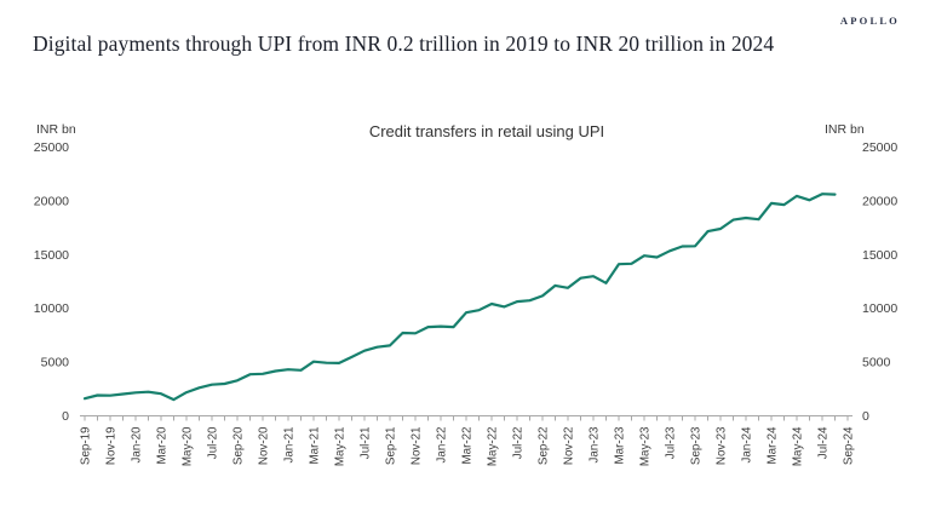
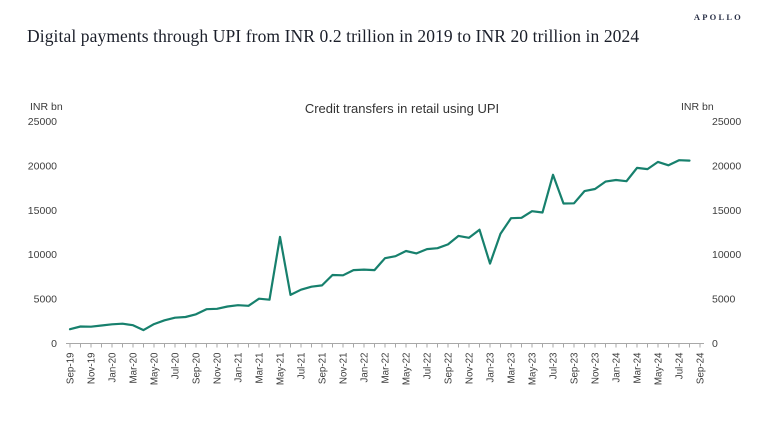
May-21: 5000 -> 12000
Jan-23: 13000 -> 9000
Jul-23: 15000 -> 19000
